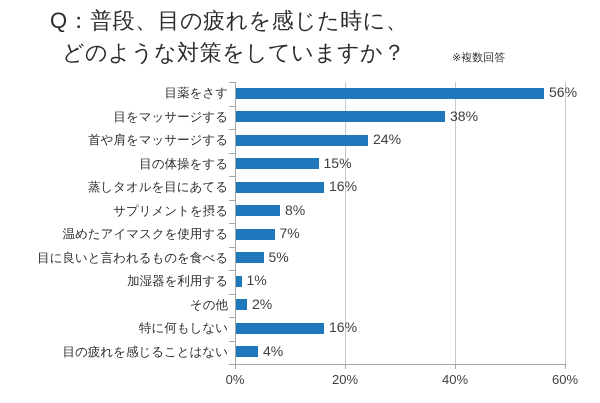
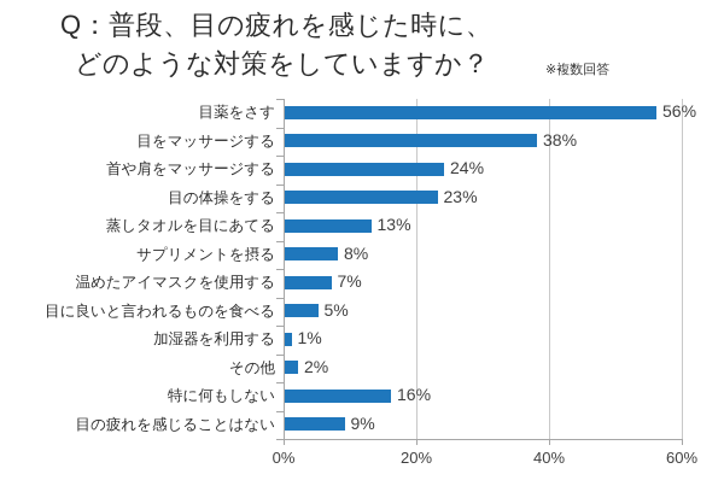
目の体操をする: 15% -> 23%
蒸しタオルを目にあてる: 16% -> 13%
目の疲れを感じることはない: 4% -> 9%
